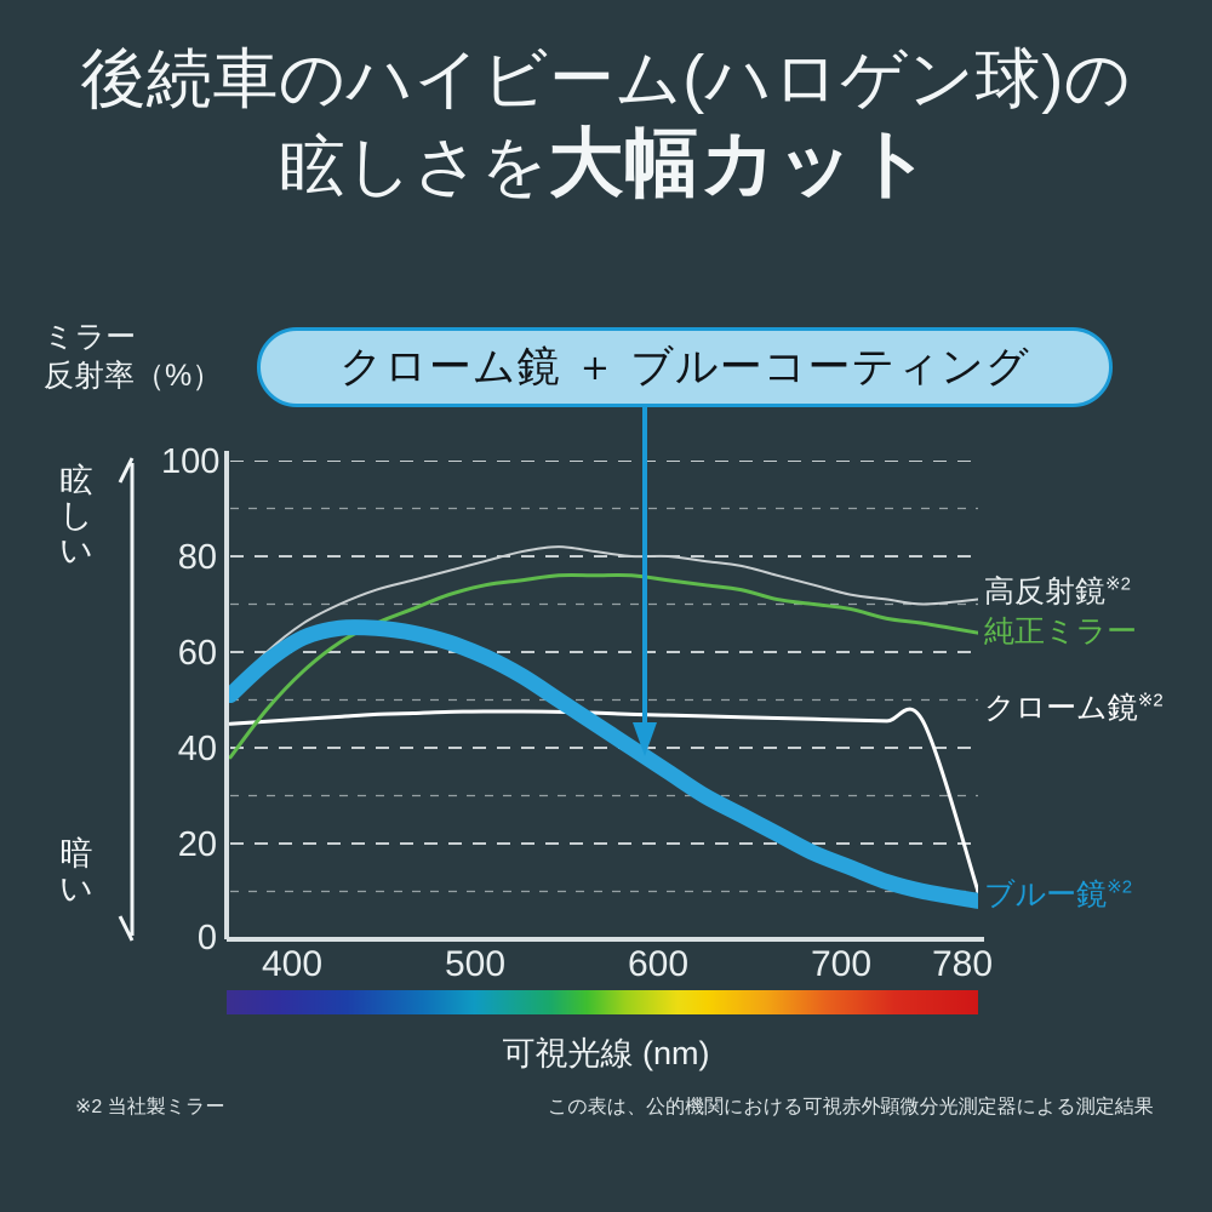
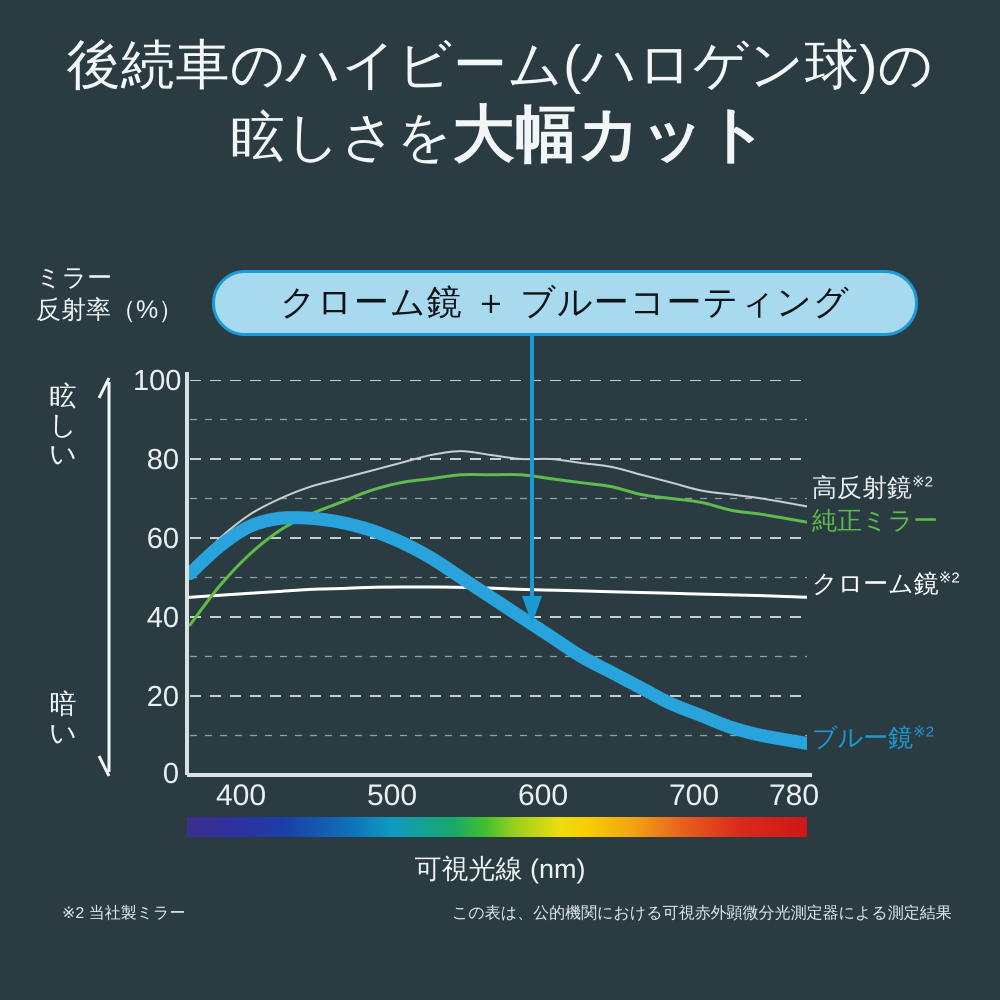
高反射鏡/780: 71 -> 68
クローム鏡/780: 10 -> 45
